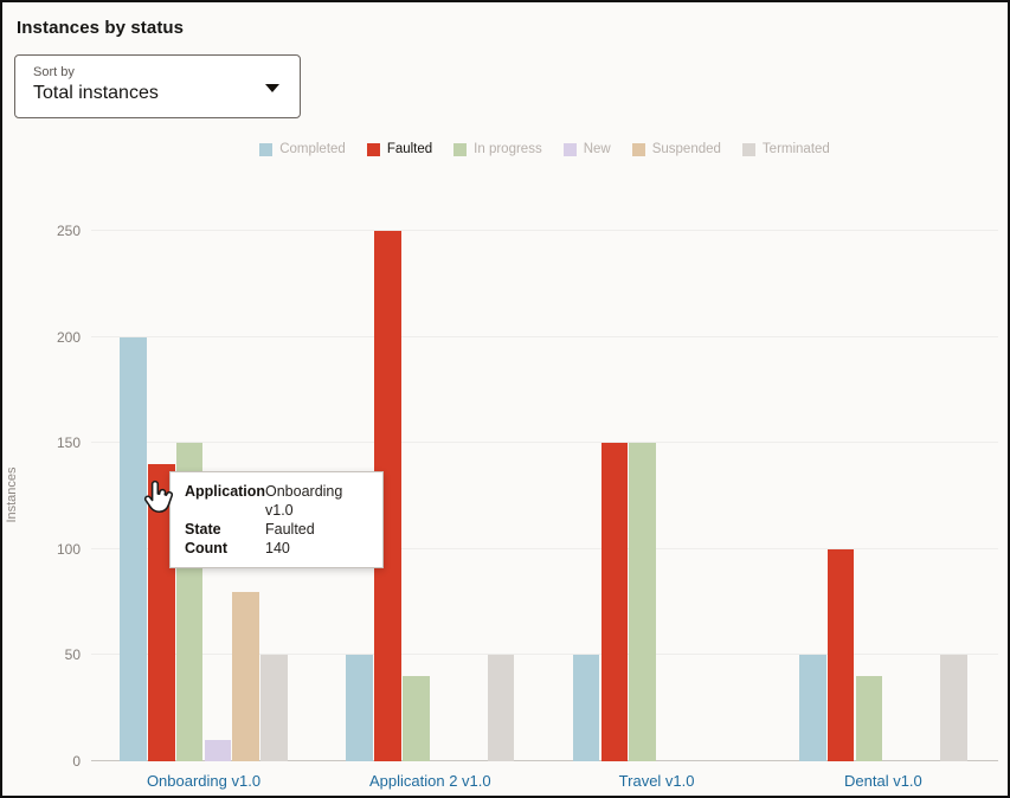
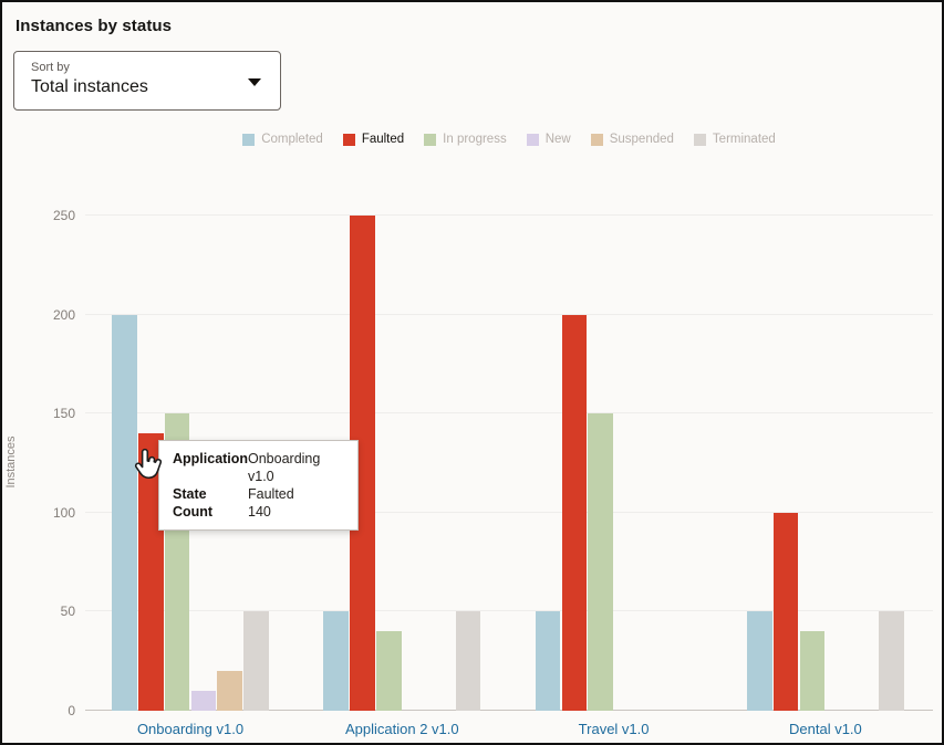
Suspended/Onboarding v1.0: 80 -> 20
Faulted/Travel v1.0: 150 -> 200
